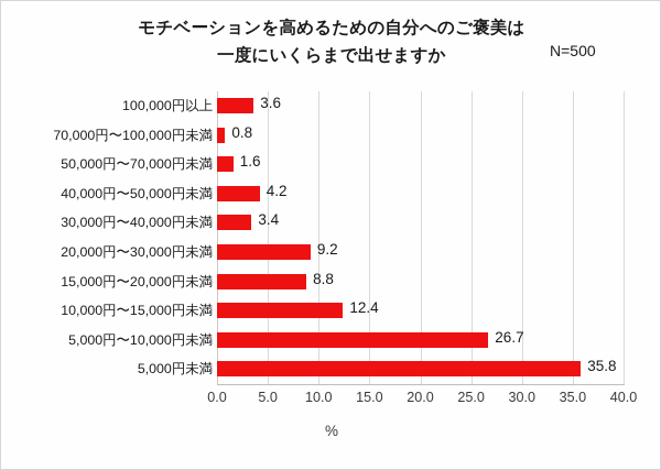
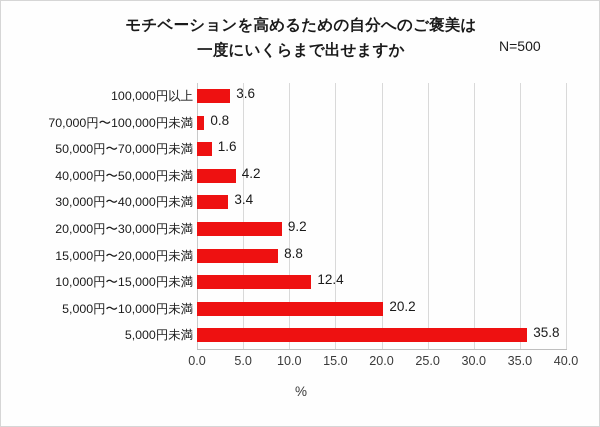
5,000円〜10,000円未満: 26.7 -> 20.2
